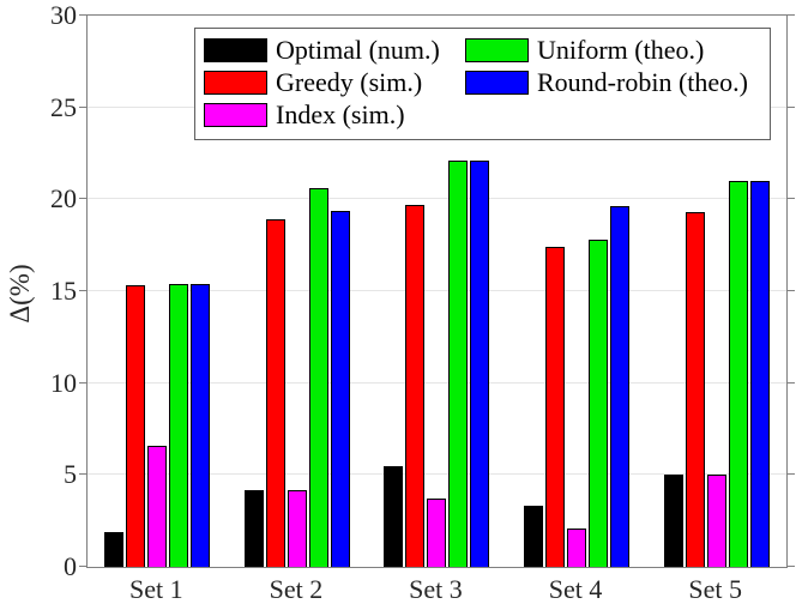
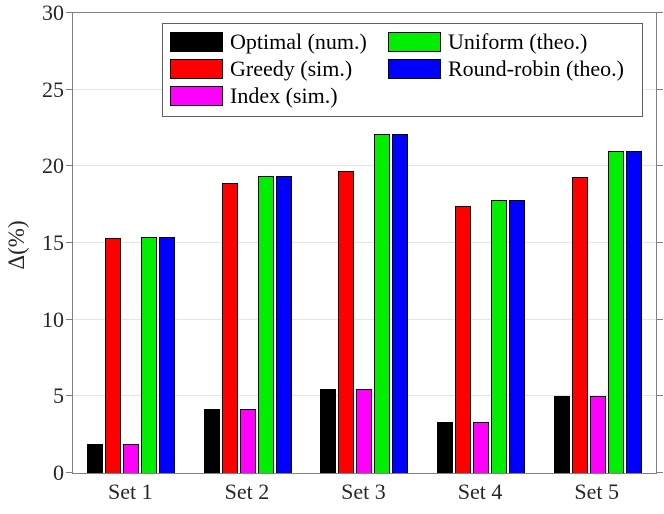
Index (sim.)/Set 1: 6.6 -> 1.9
Uniform (theo.)/Set 2: 20.6 -> 19.4
Index (sim.)/Set 3: 3.7 -> 5.5
Index (sim.)/Set 4: 2.1 -> 3.3
Round-robin (theo.)/Set 4: 19.6 -> 17.8
